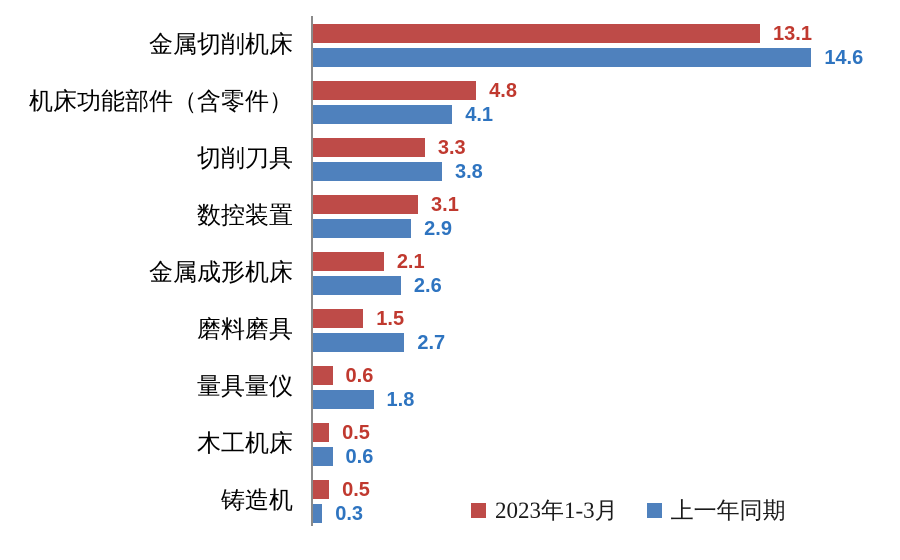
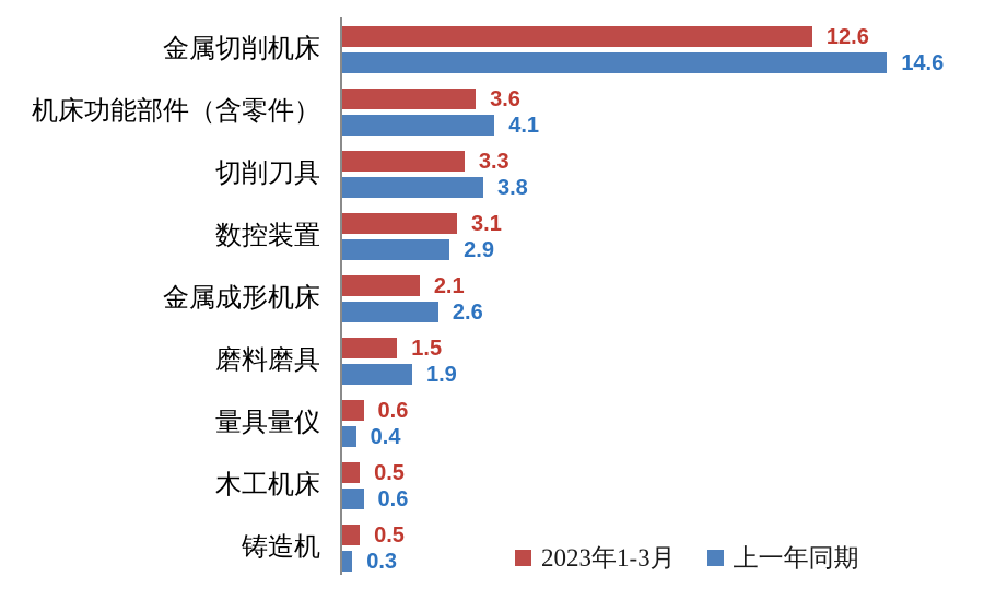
2023年1-3月/金属切削机床: 13.1 -> 12.6
2023年1-3月/机床功能部件（含零件）: 4.8 -> 3.6
上一年同期/磨料磨具: 2.7 -> 1.9
上一年同期/量具量仪: 1.8 -> 0.4
